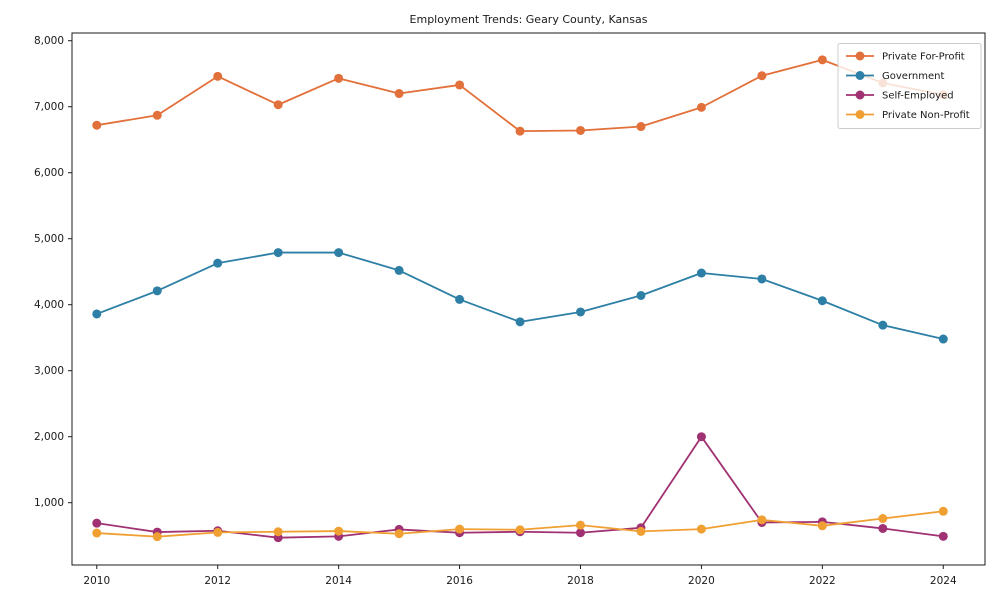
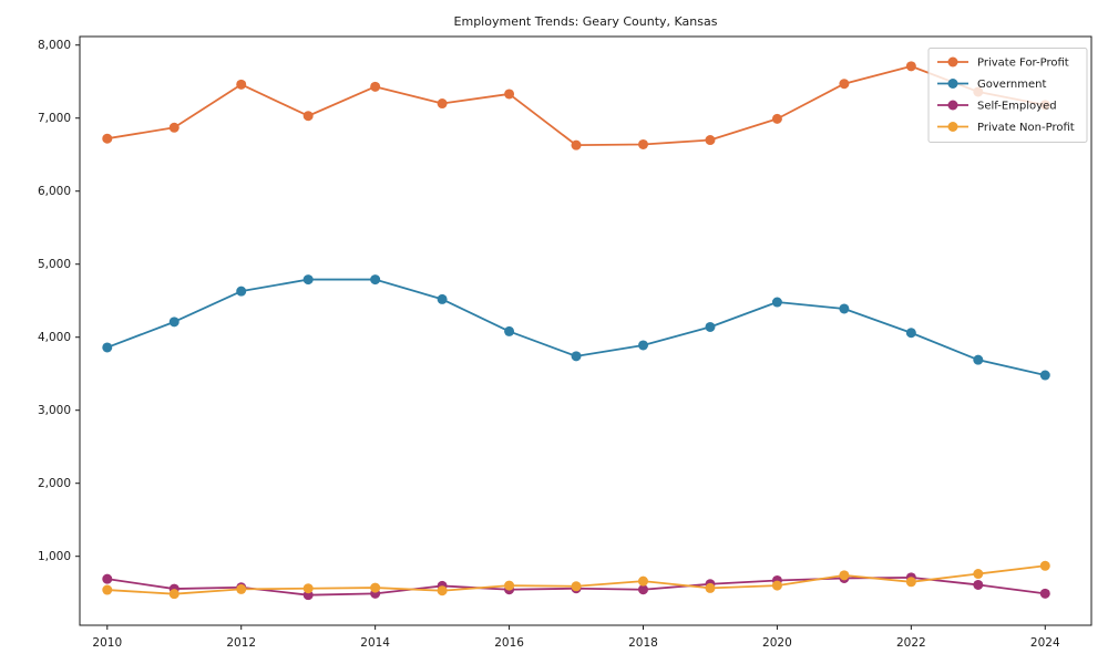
Self-Employed/2020: 2000 -> 700
